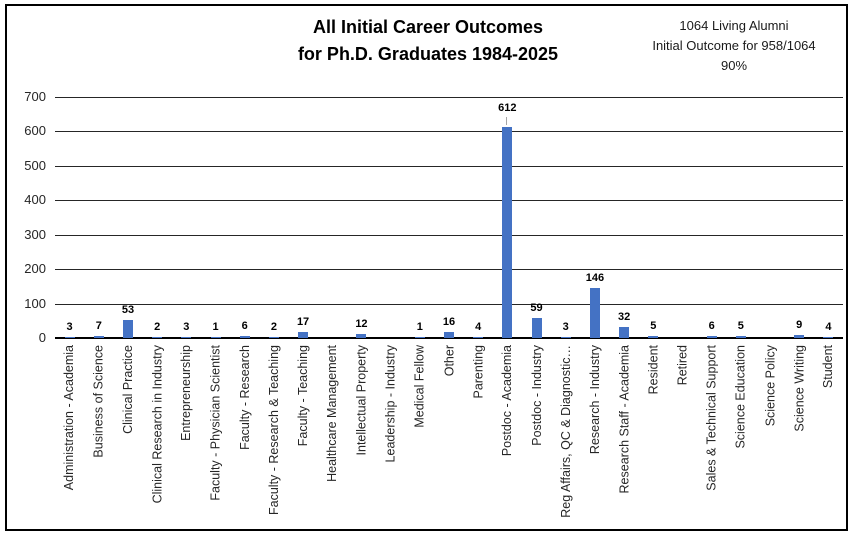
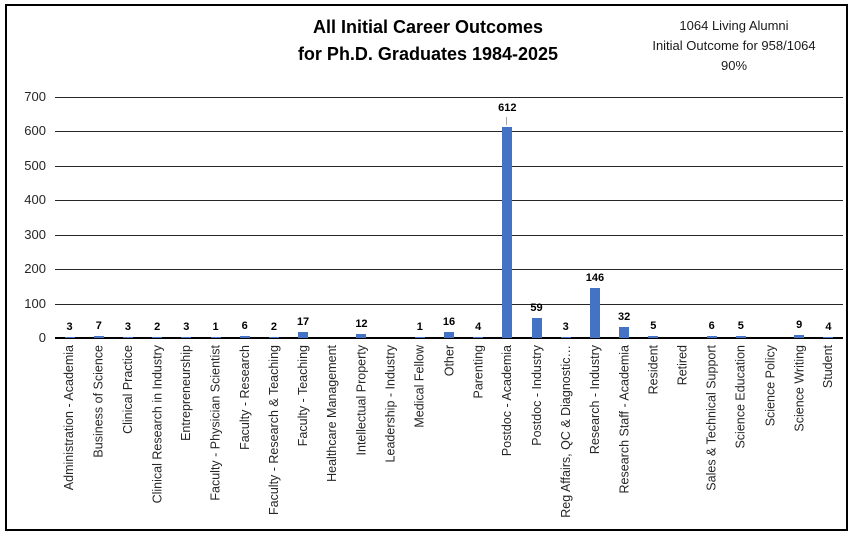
Clinical Practice: 53 -> 3
